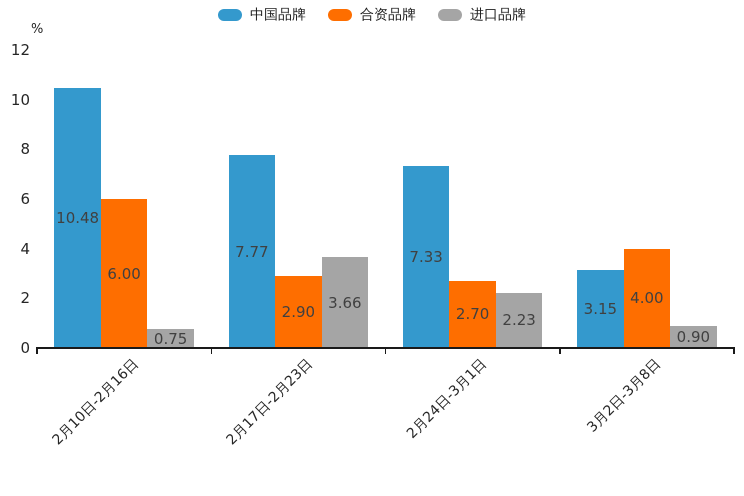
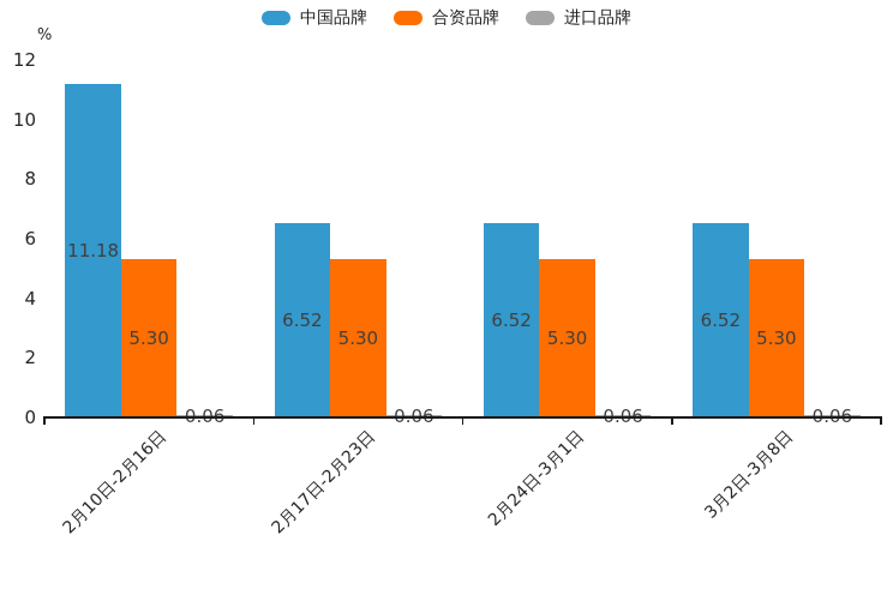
中国品牌/2月10日-2月16日: 10.48 -> 11.18
合资品牌/2月10日-2月16日: 6.00 -> 5.30
进口品牌/2月10日-2月16日: 0.75 -> 0.06
中国品牌/2月17日-2月23日: 7.77 -> 6.52
合资品牌/2月17日-2月23日: 2.90 -> 5.30
进口品牌/2月17日-2月23日: 3.66 -> 0.06
中国品牌/2月24日-3月1日: 7.33 -> 6.52
合资品牌/2月24日-3月1日: 2.70 -> 5.30
进口品牌/2月24日-3月1日: 2.23 -> 0.06
中国品牌/3月2日-3月8日: 3.15 -> 6.52
合资品牌/3月2日-3月8日: 4.00 -> 5.30
进口品牌/3月2日-3月8日: 0.90 -> 0.06
